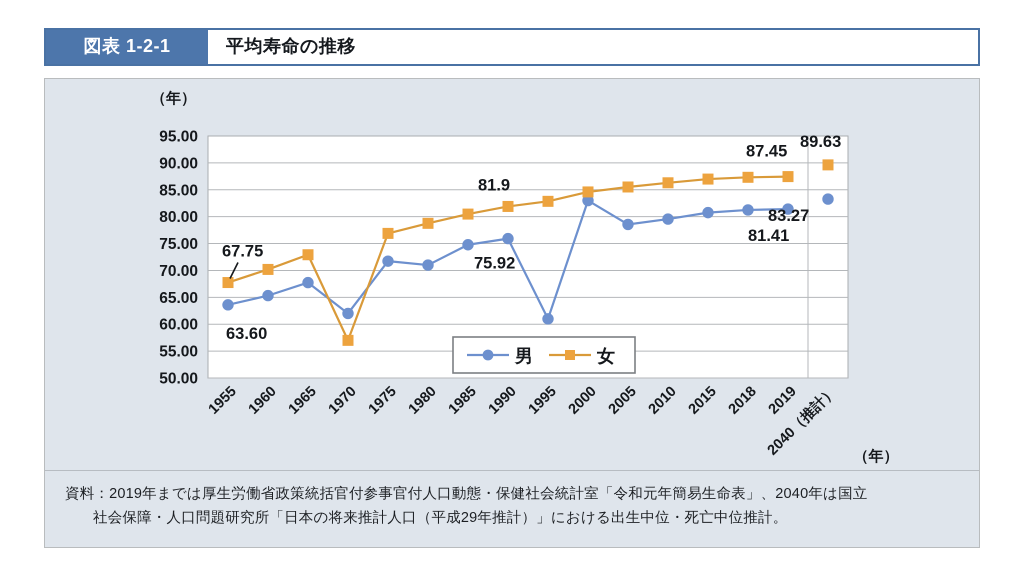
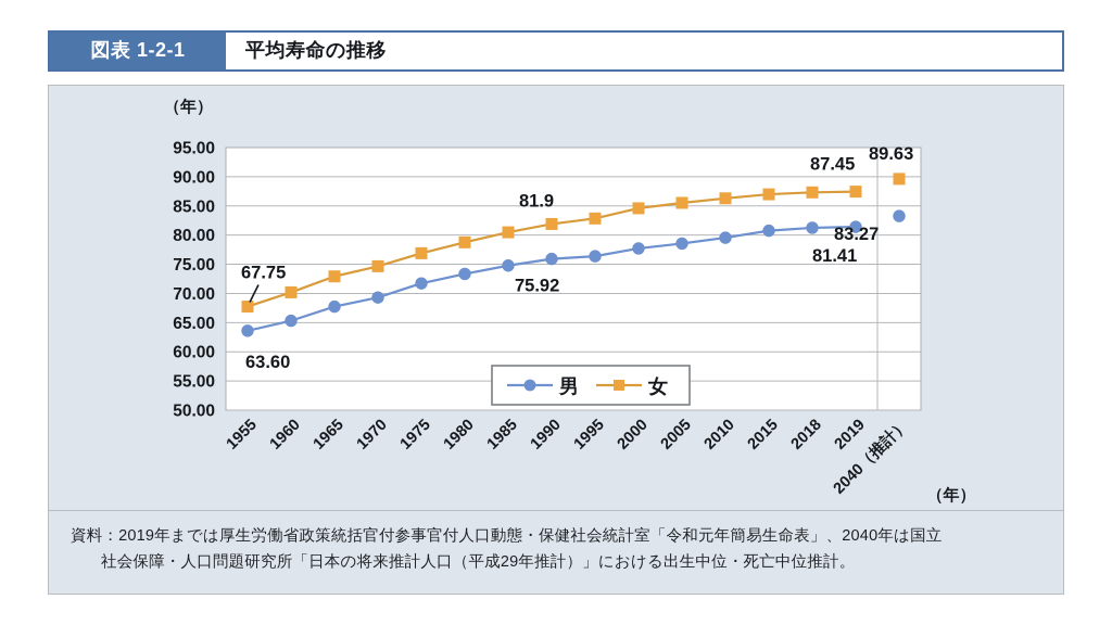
男/1970: 62 -> 69
女/1970: 57 -> 75
男/1980: 71 -> 73
男/1995: 61 -> 76
男/2000: 83 -> 78
